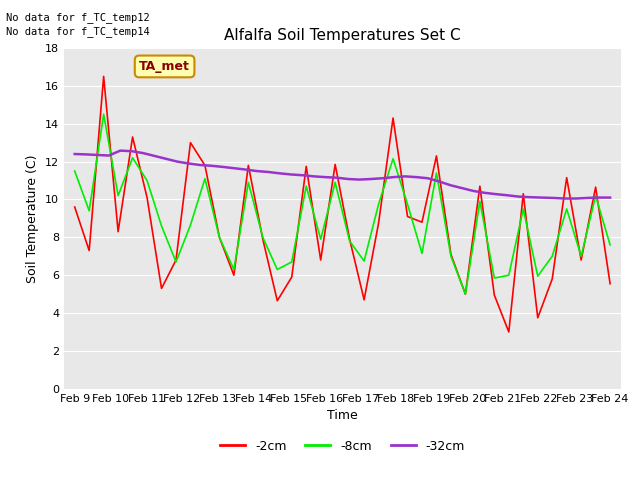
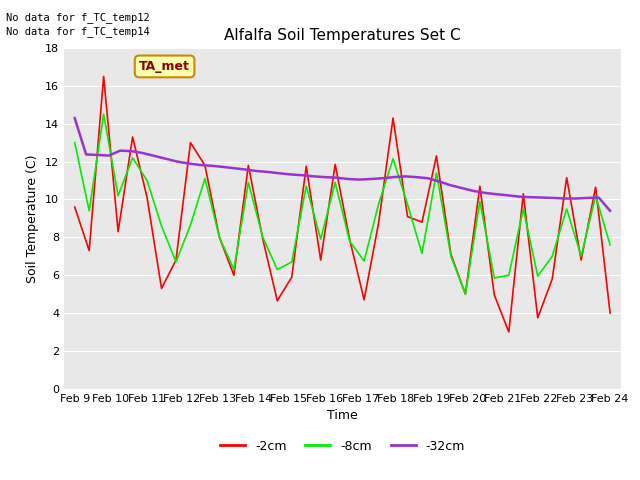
-8cm/Feb 9: 11.5 -> 13.0
-32cm/Feb 9: 12.4 -> 14.3
-2cm/Feb 24: 5.5 -> 4.0
-32cm/Feb 24: 10.1 -> 9.4
